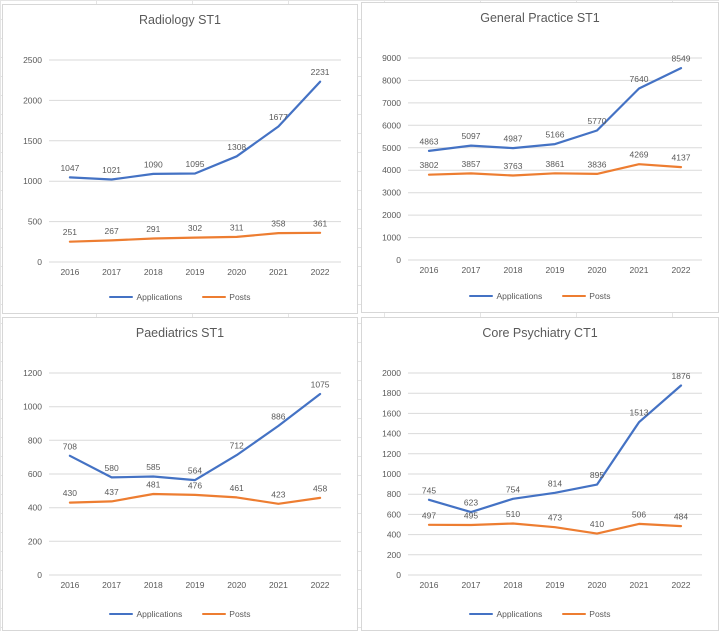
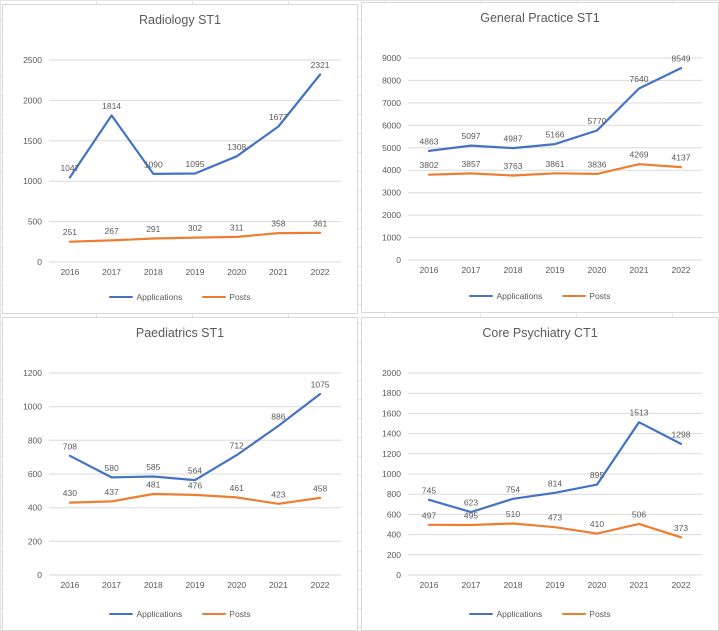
Radiology ST1/Applications/2017: 1021 -> 1814
Radiology ST1/Applications/2022: 2231 -> 2321
Core Psychiatry CT1/Applications/2022: 1876 -> 1298
Core Psychiatry CT1/Posts/2022: 484 -> 373
